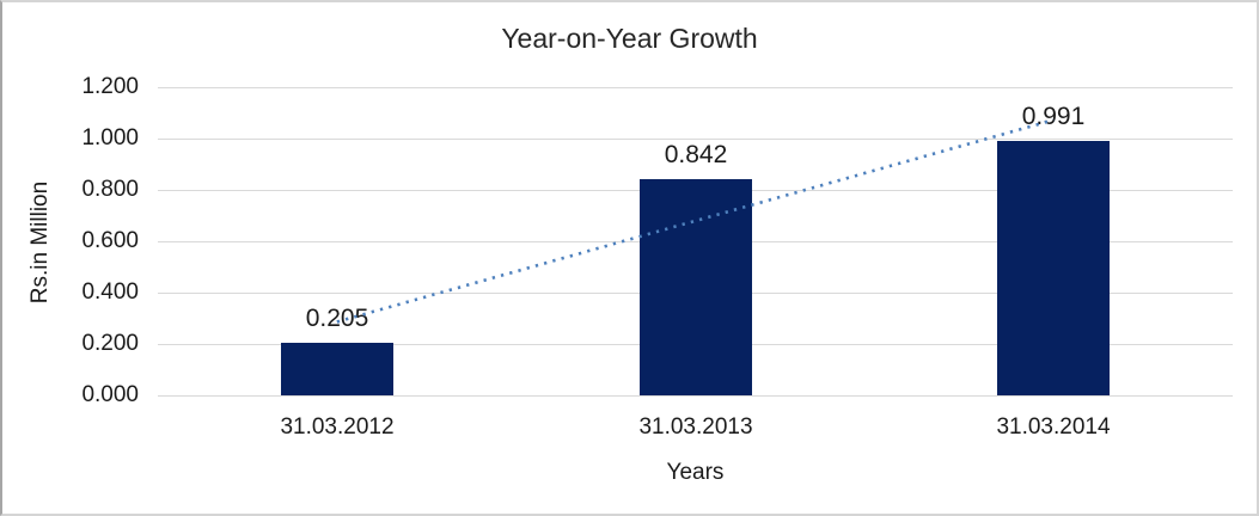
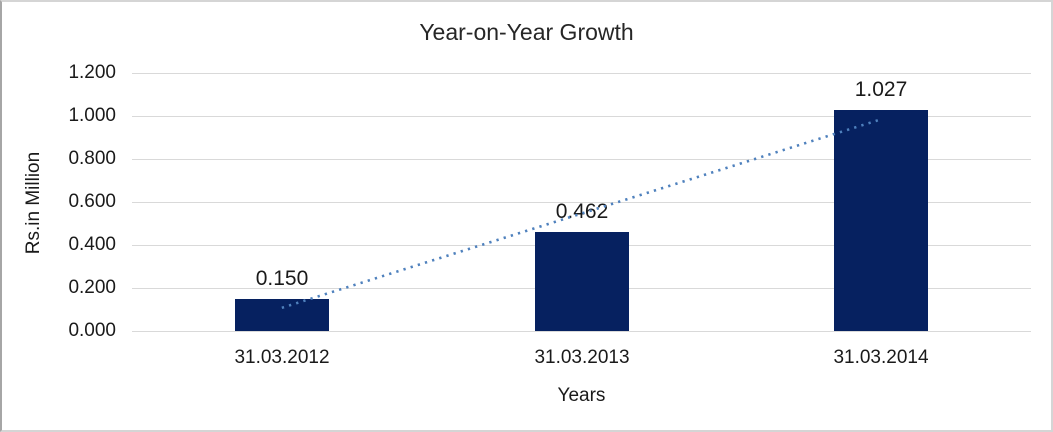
31.03.2012: 0.205 -> 0.150
31.03.2013: 0.842 -> 0.462
31.03.2014: 0.991 -> 1.027
